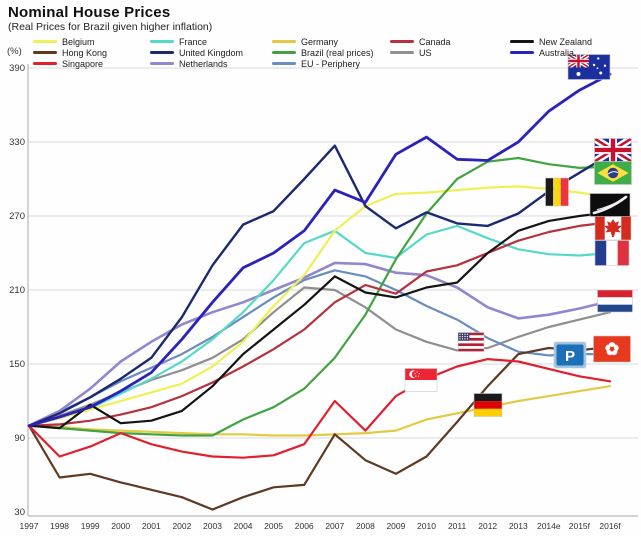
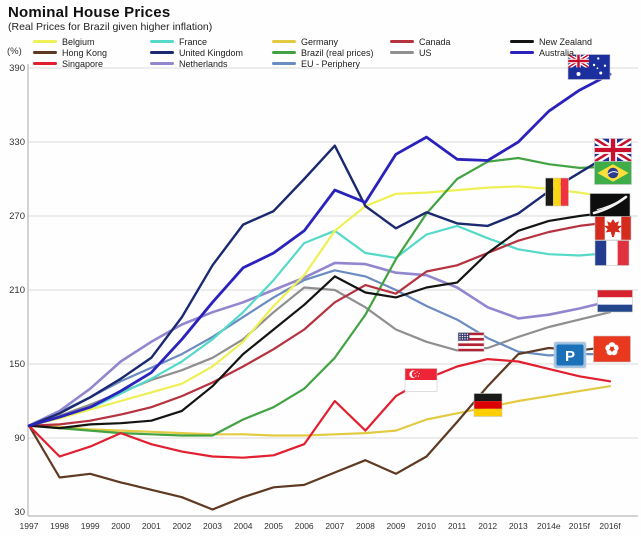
New Zealand/1999: 117 -> 101
Hong Kong/2007: 93 -> 62
